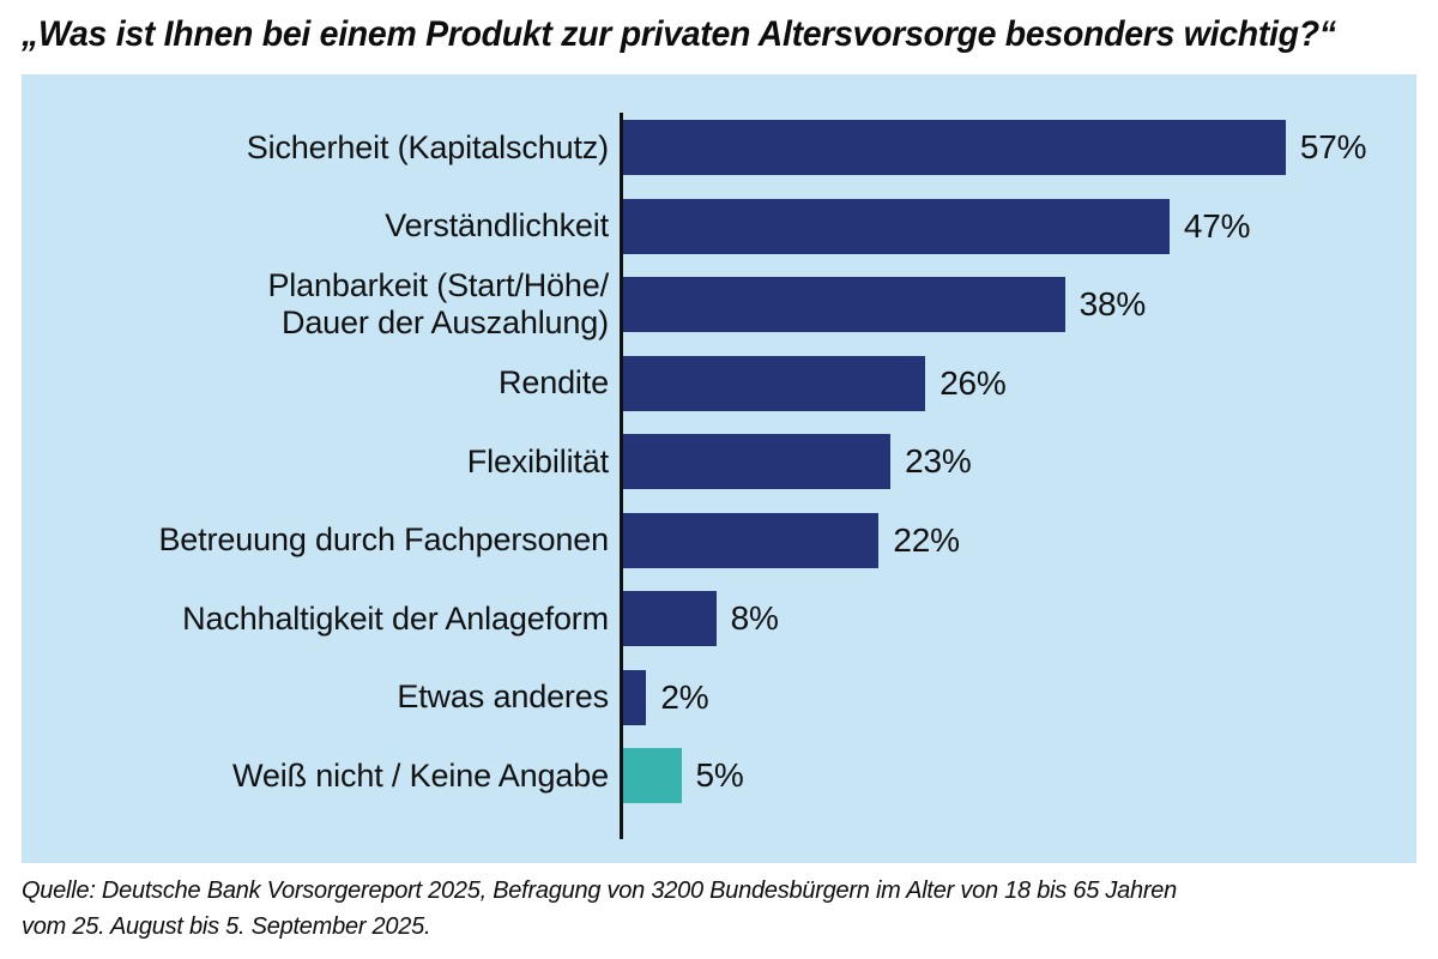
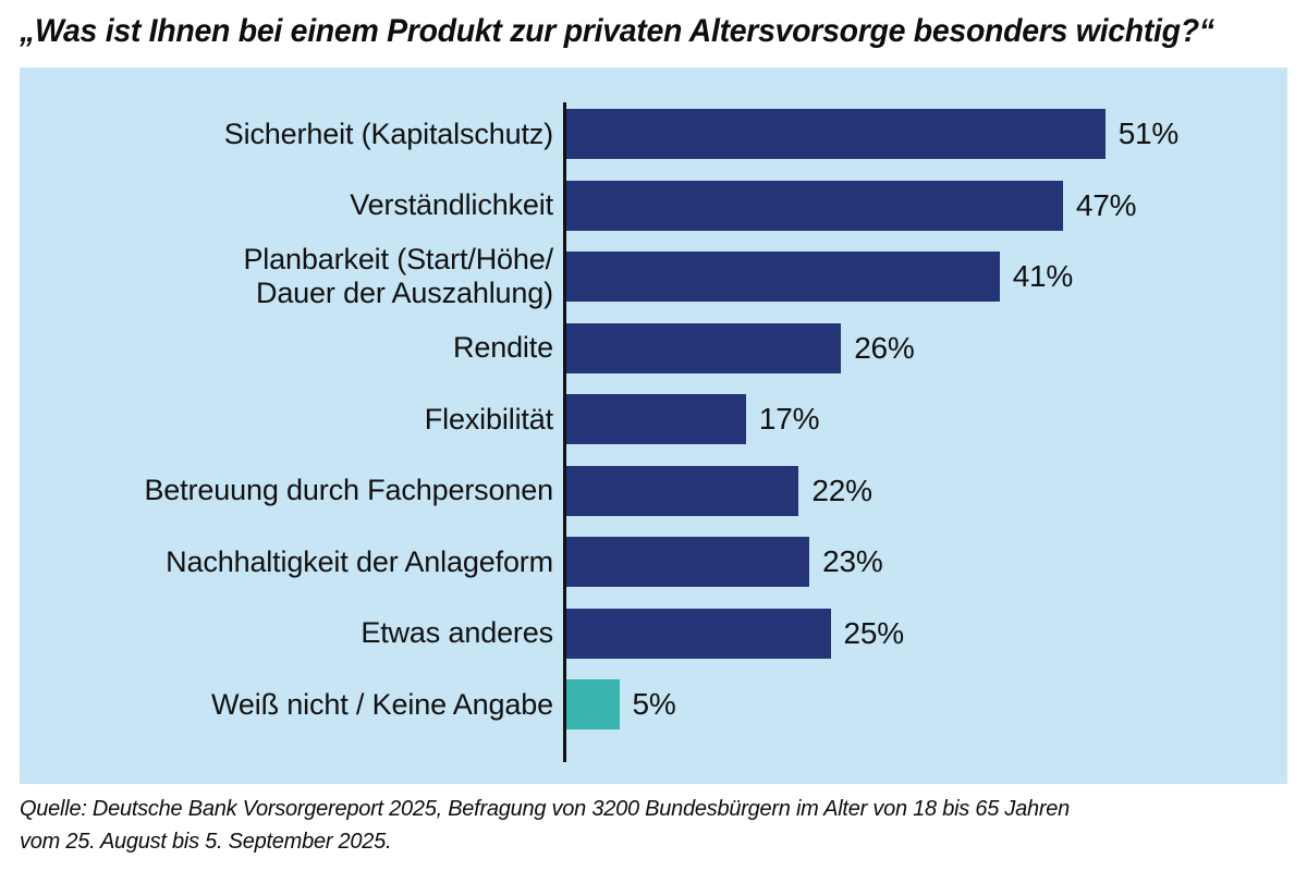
Sicherheit (Kapitalschutz): 57% -> 51%
Planbarkeit (Start/Höhe/ Dauer der Auszahlung): 38% -> 41%
Flexibilität: 23% -> 17%
Nachhaltigkeit der Anlageform: 8% -> 23%
Etwas anderes: 2% -> 25%
